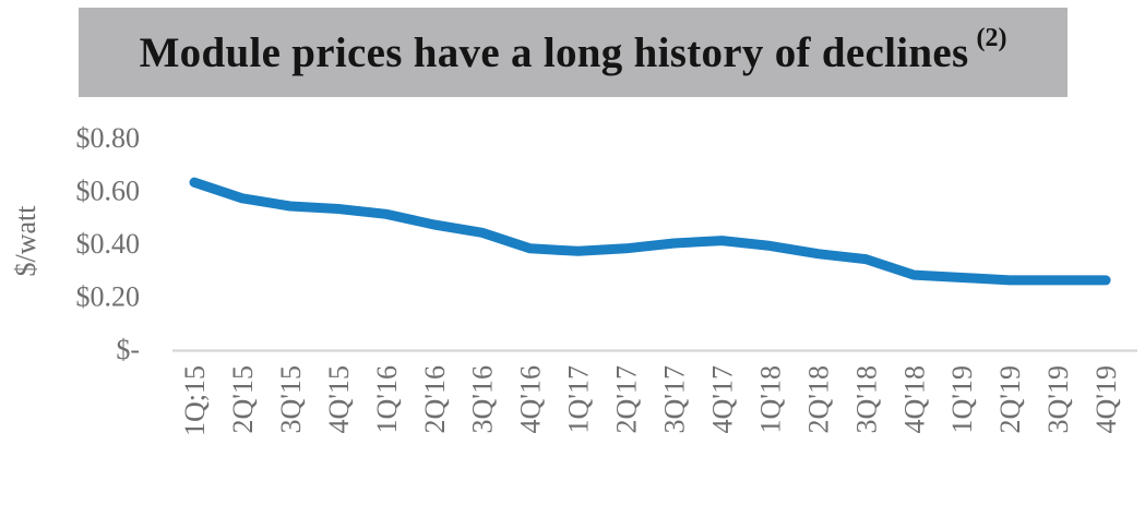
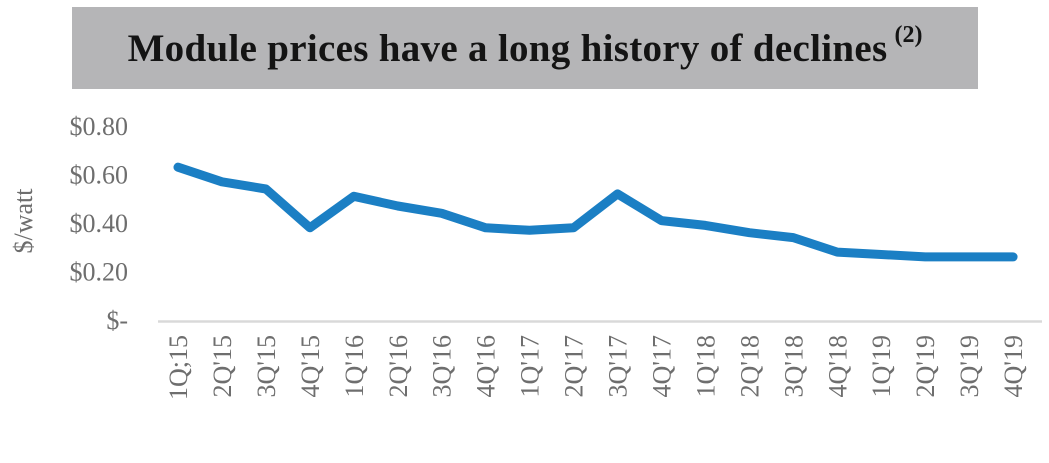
4Q'15: $0.53 -> $0.38
3Q'17: $0.40 -> $0.52
